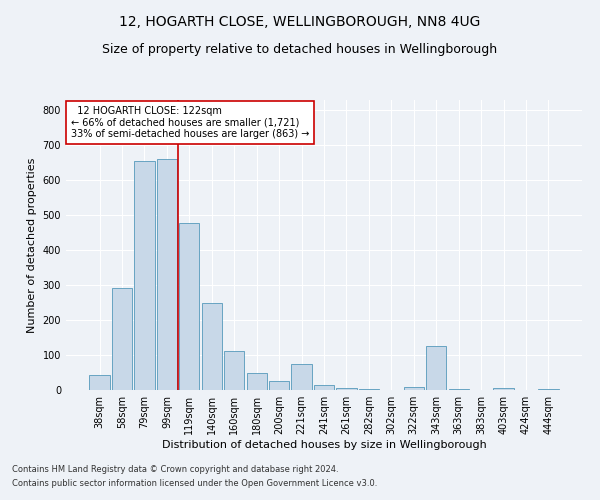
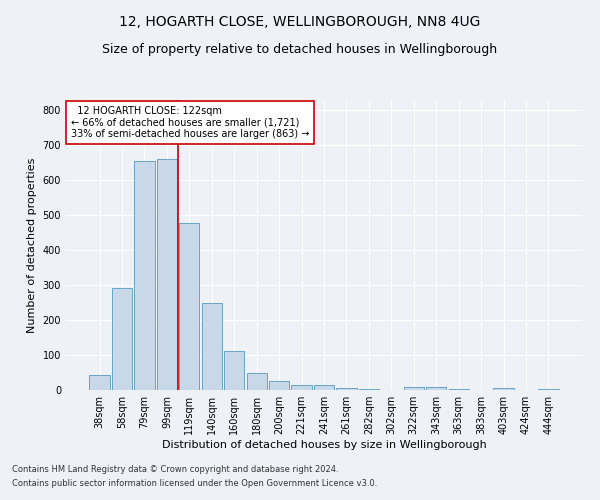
221sqm: 75 -> 14
343sqm: 125 -> 8
